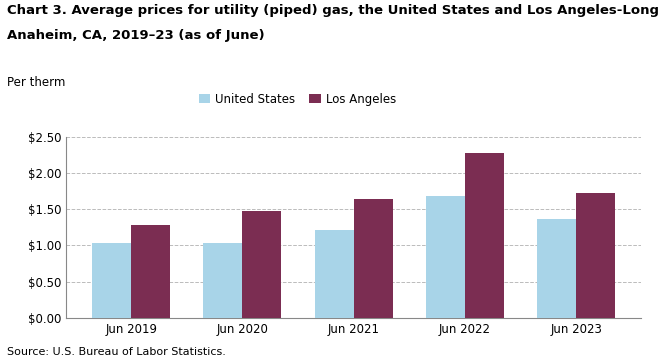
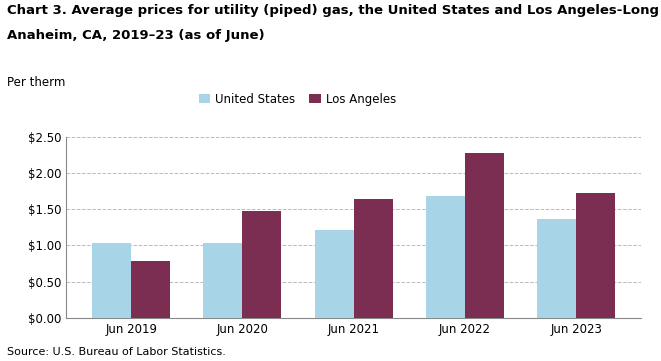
Los Angeles/Jun 2019: $1.28 -> $0.78
